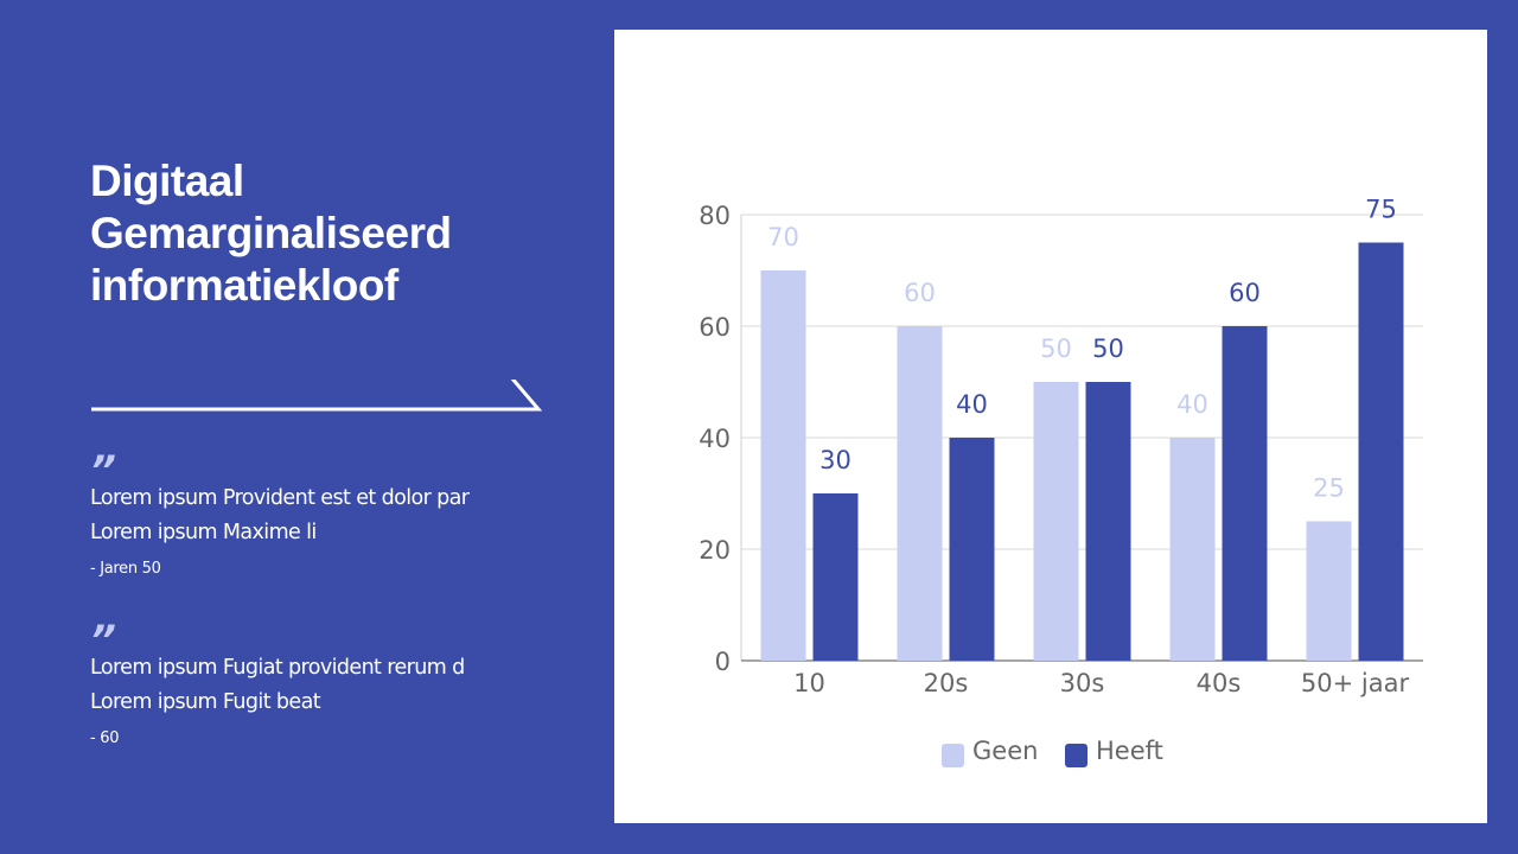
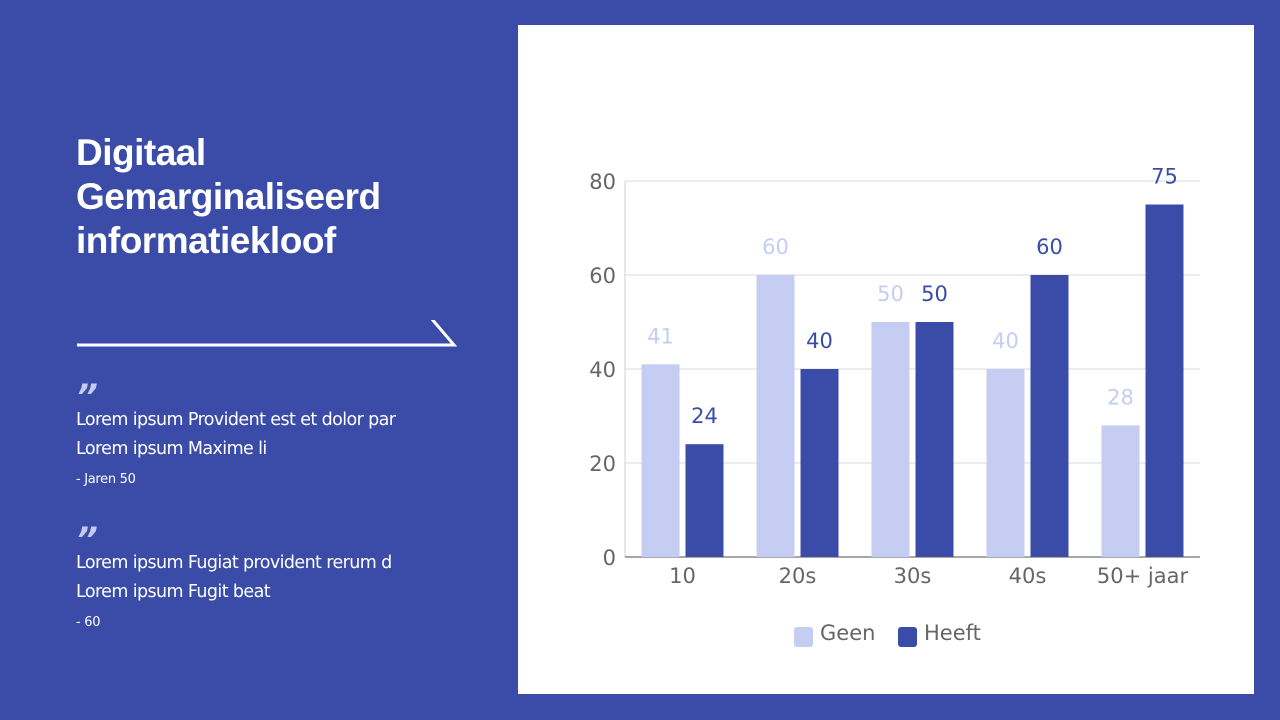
Geen/10: 70 -> 41
Heeft/10: 30 -> 24
Geen/50+ jaar: 25 -> 28
